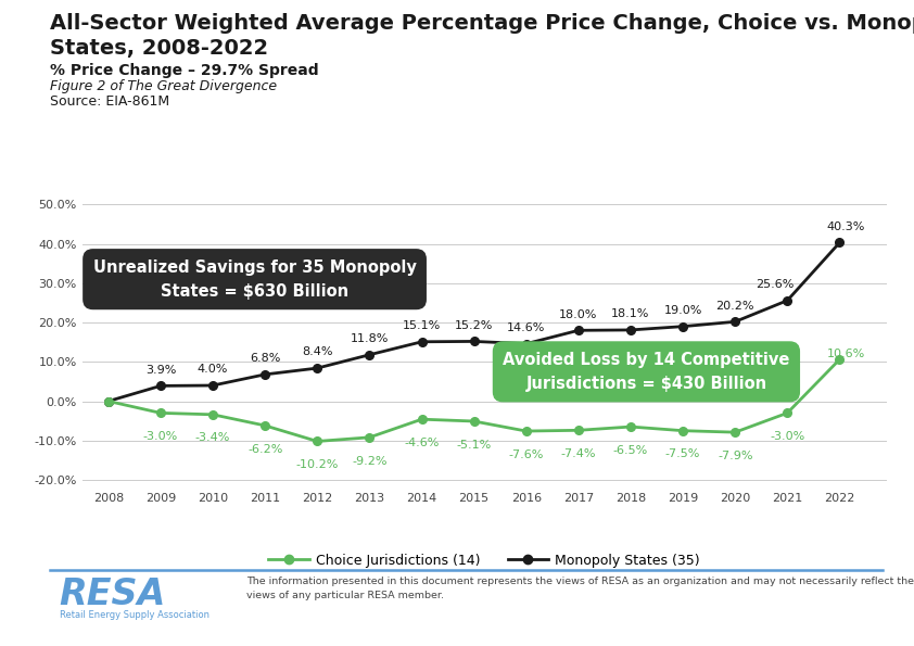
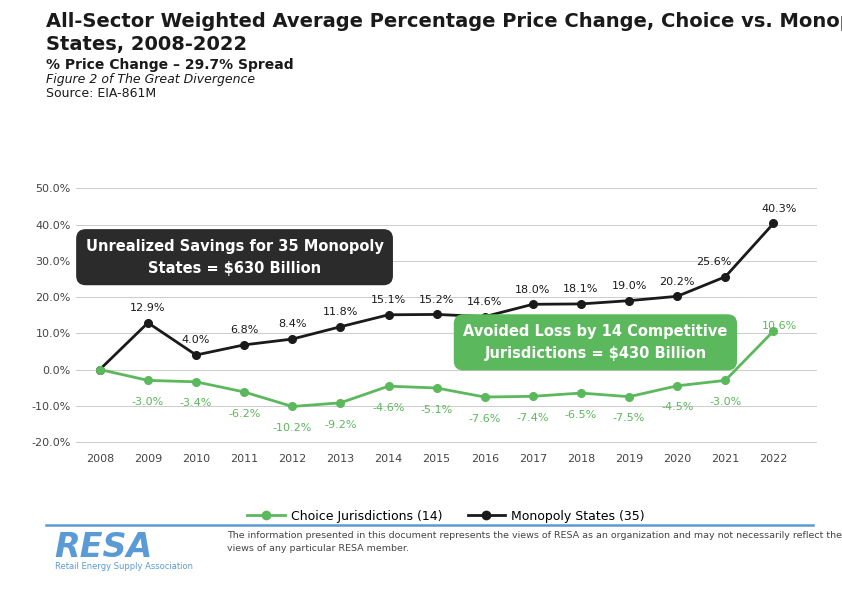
Monopoly States (35)/2009: 3.9% -> 12.9%
Choice Jurisdictions (14)/2020: -7.9% -> -4.5%
